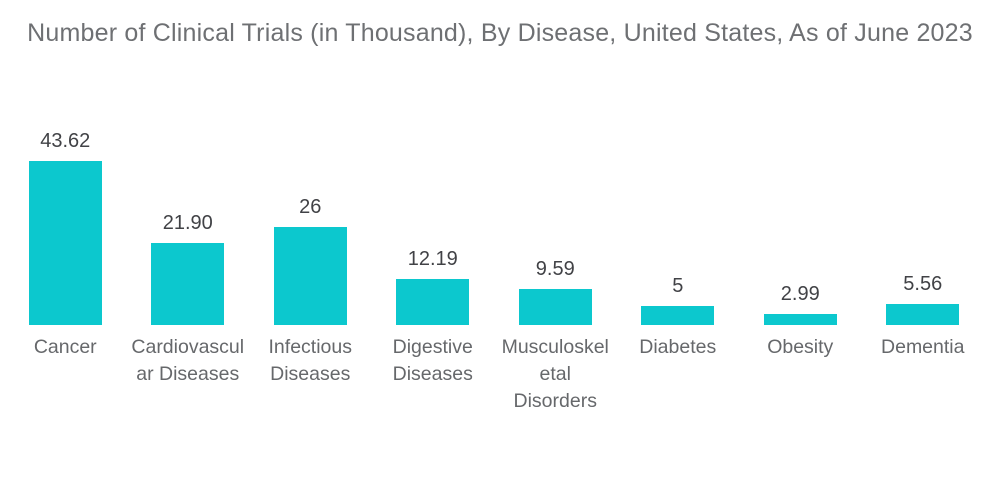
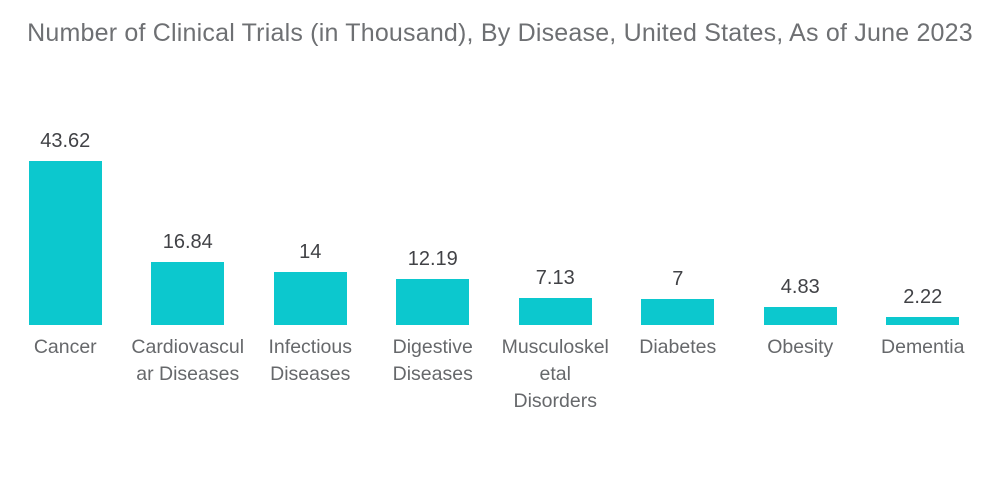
Cardiovascular Diseases: 21.90 -> 16.84
Infectious Diseases: 26 -> 14
Musculoskeletal Disorders: 9.59 -> 7.13
Diabetes: 5 -> 7
Obesity: 2.99 -> 4.83
Dementia: 5.56 -> 2.22
